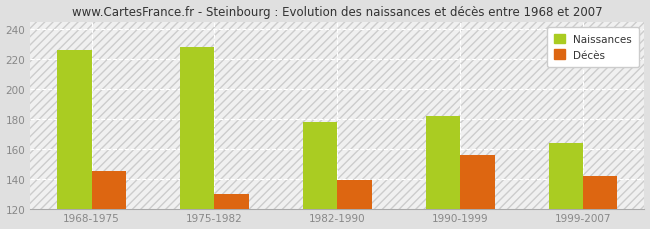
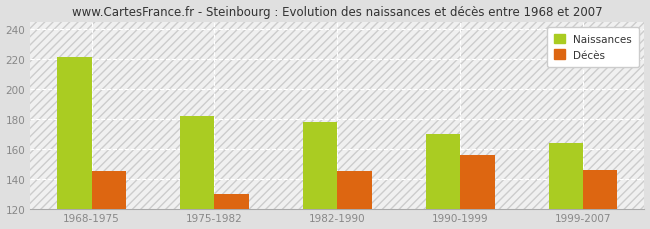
Naissances/1968-1975: 226 -> 221
Naissances/1975-1982: 228 -> 182
Décès/1982-1990: 139 -> 145
Naissances/1990-1999: 182 -> 170
Décès/1999-2007: 142 -> 146
